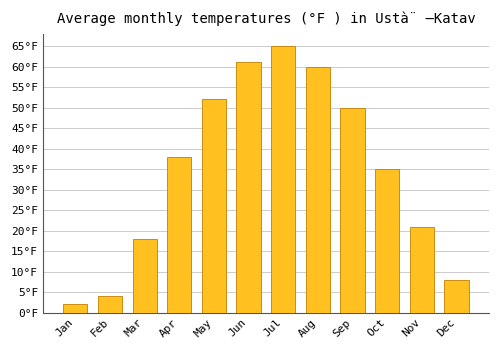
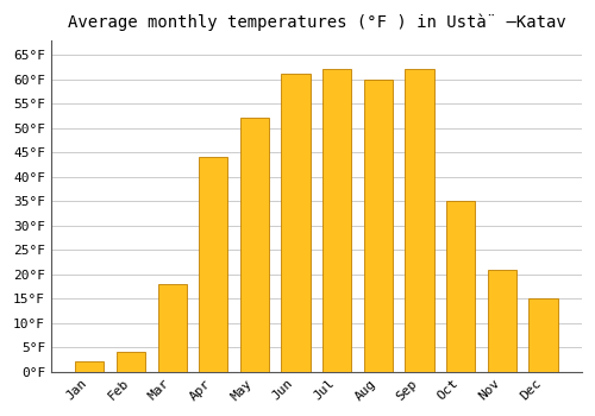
Apr: 38°F -> 44°F
Jul: 65°F -> 62°F
Sep: 50°F -> 62°F
Dec: 8°F -> 15°F
